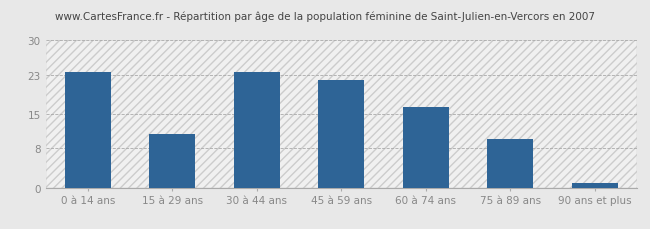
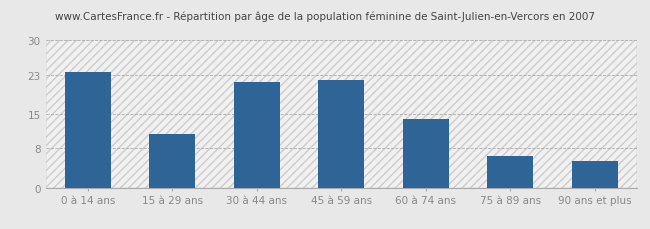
30 à 44 ans: 23.5 -> 21.5
60 à 74 ans: 16.5 -> 14.0
75 à 89 ans: 10.0 -> 6.5
90 ans et plus: 1.0 -> 5.5
